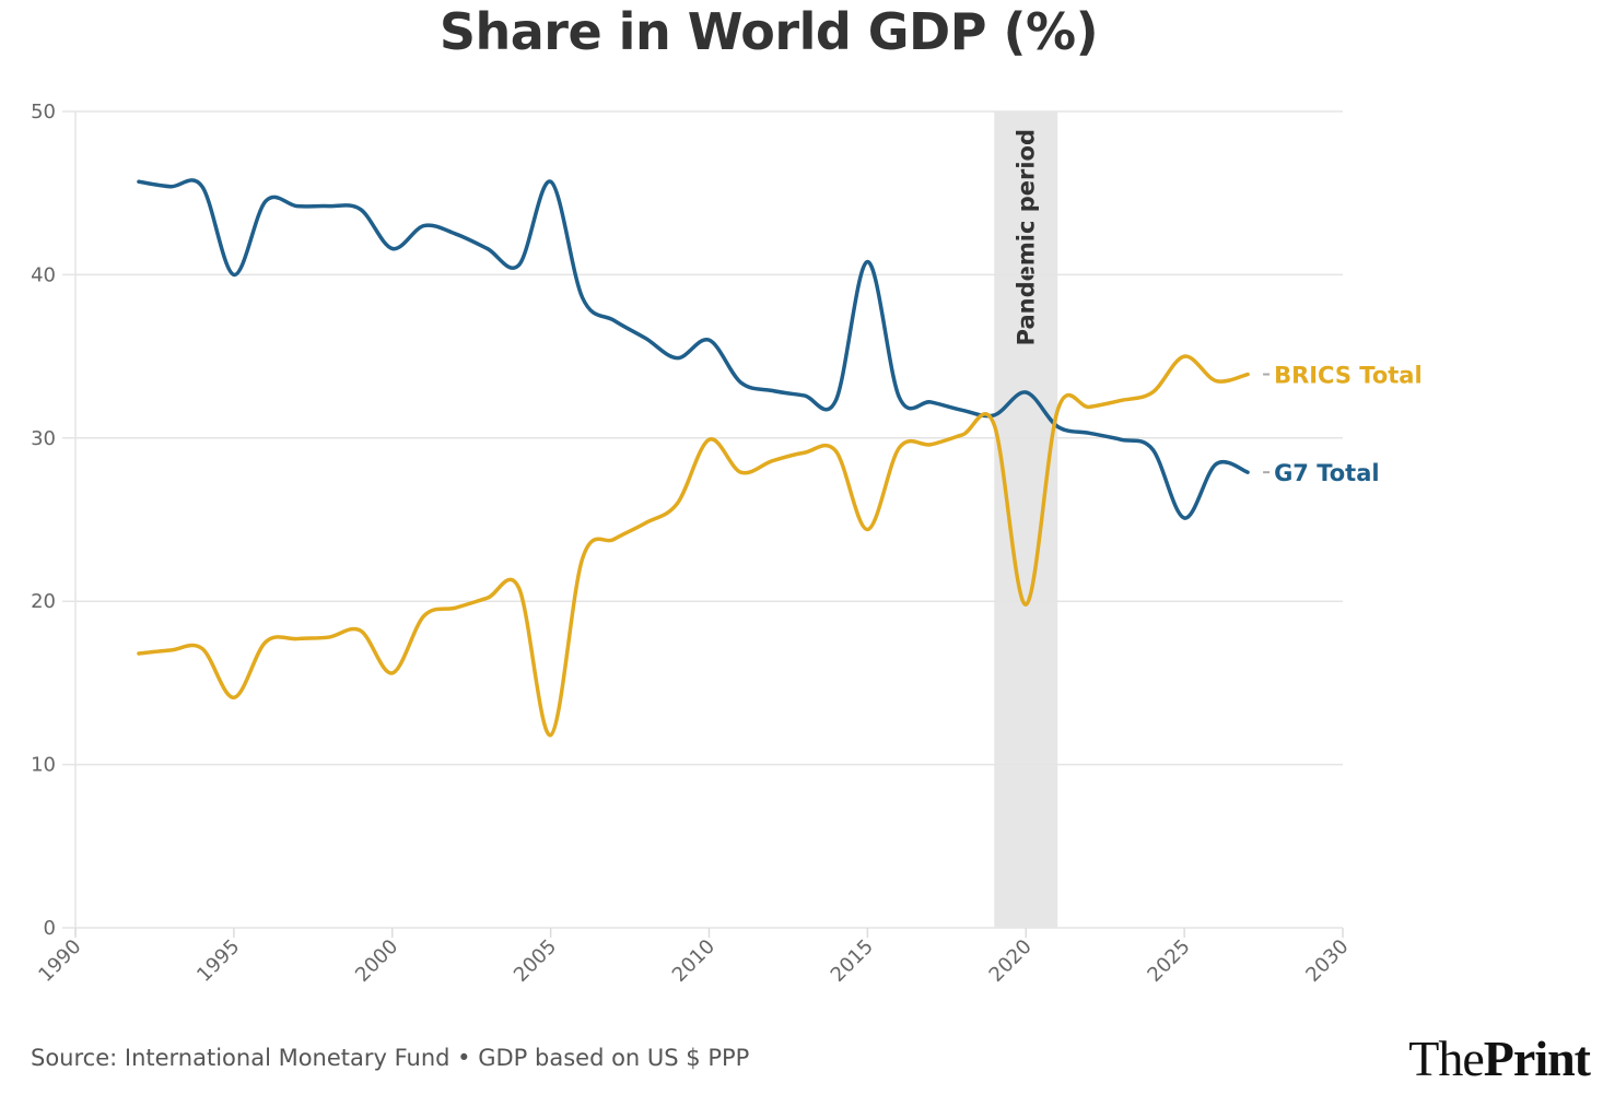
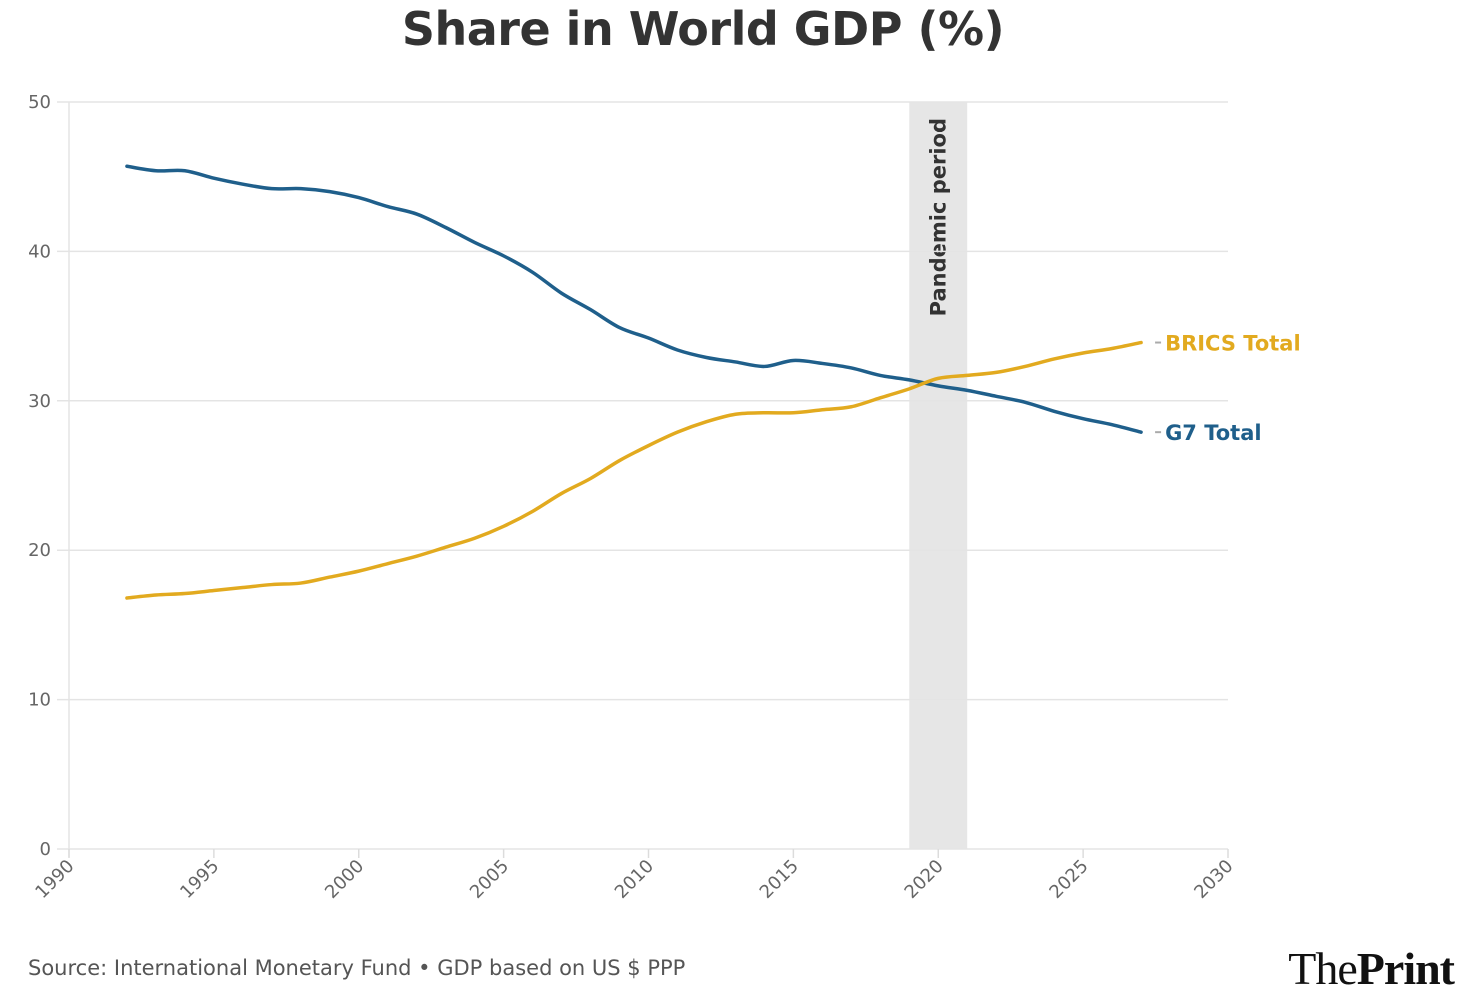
G7 Total/1995: 40.0 -> 44.9
BRICS Total/1995: 14.1 -> 17.3
G7 Total/2000: 41.6 -> 43.6
BRICS Total/2000: 15.6 -> 18.6
G7 Total/2005: 45.7 -> 39.7
BRICS Total/2005: 11.8 -> 21.6
G7 Total/2010: 36.0 -> 34.2
BRICS Total/2010: 29.9 -> 27.0
G7 Total/2015: 40.8 -> 32.7
BRICS Total/2015: 24.4 -> 29.2
G7 Total/2020: 32.8 -> 31.0
BRICS Total/2020: 19.8 -> 31.5
G7 Total/2025: 25.1 -> 28.8
BRICS Total/2025: 35.0 -> 33.2
